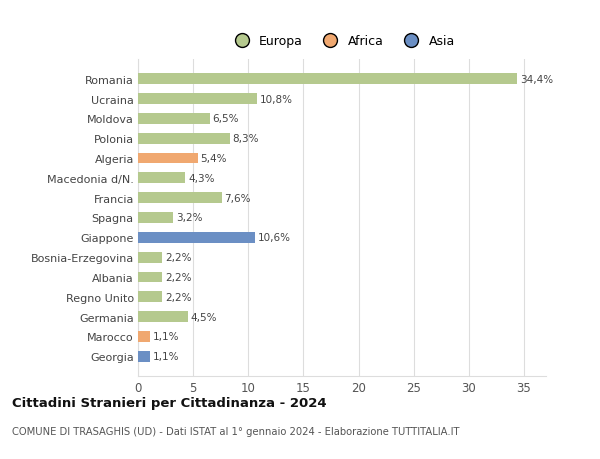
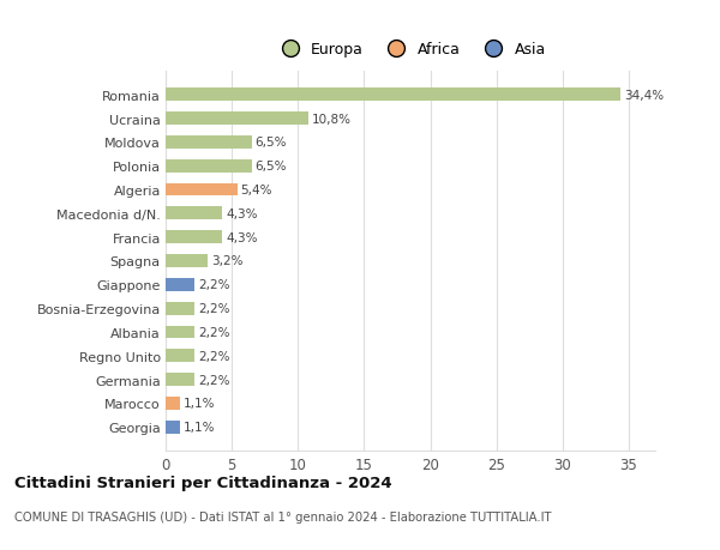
Polonia: 8,3% -> 6,5%
Francia: 7,6% -> 4,3%
Giappone: 10,6% -> 2,2%
Germania: 4,5% -> 2,2%
